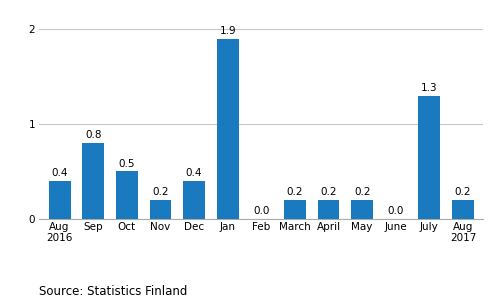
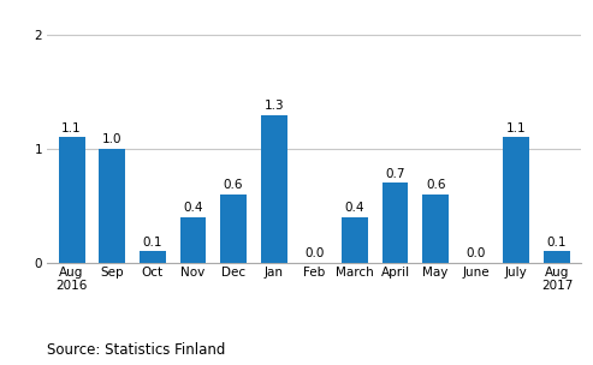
Aug 2016: 0.4 -> 1.1
Sep: 0.8 -> 1.0
Oct: 0.5 -> 0.1
Nov: 0.2 -> 0.4
Dec: 0.4 -> 0.6
Jan: 1.9 -> 1.3
March: 0.2 -> 0.4
April: 0.2 -> 0.7
May: 0.2 -> 0.6
July: 1.3 -> 1.1
Aug 2017: 0.2 -> 0.1
